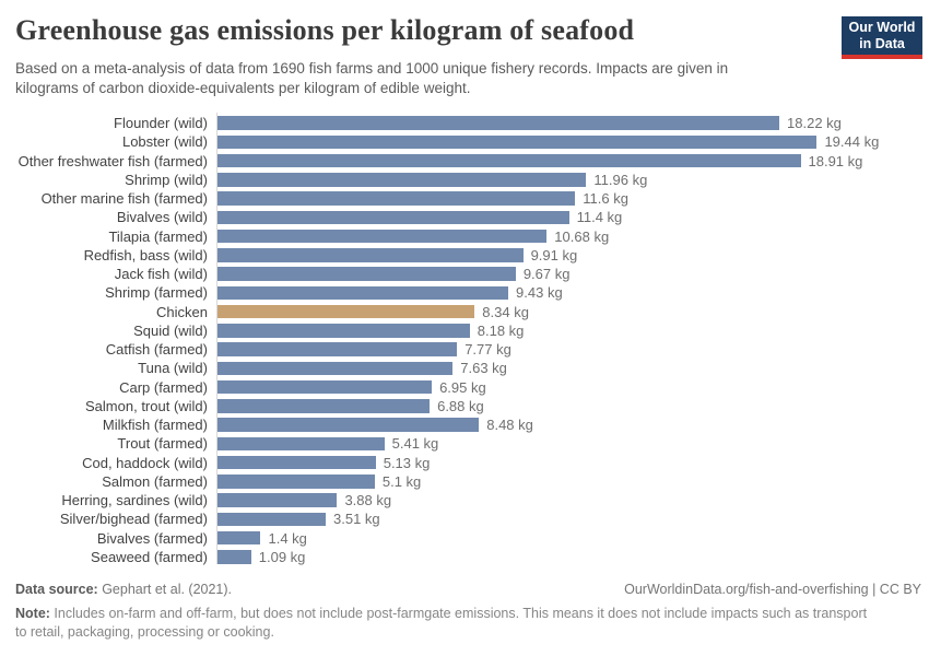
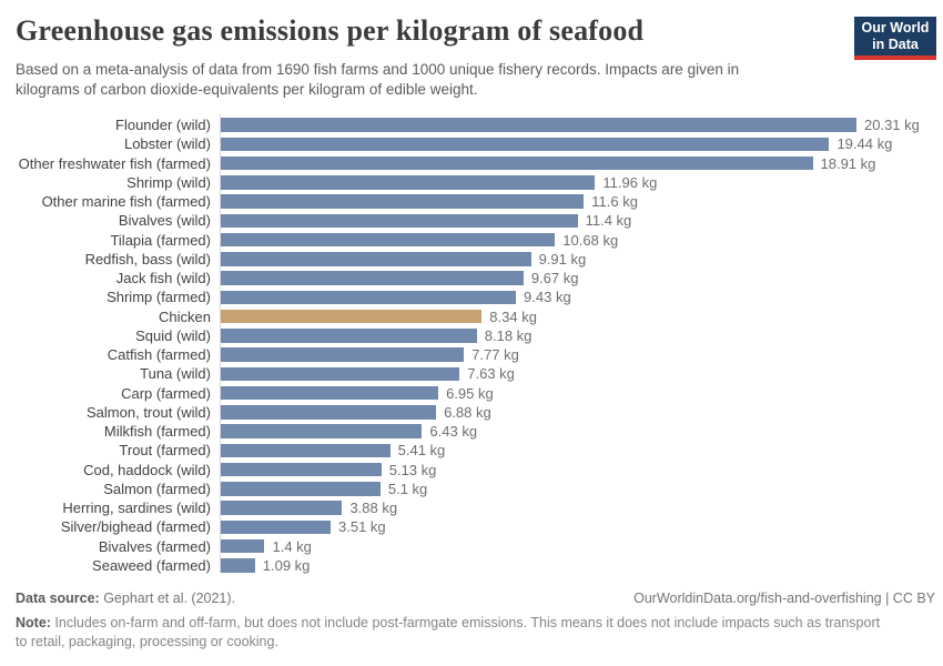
Flounder (wild): 18.22 -> 20.31
Milkfish (farmed): 8.48 -> 6.43
